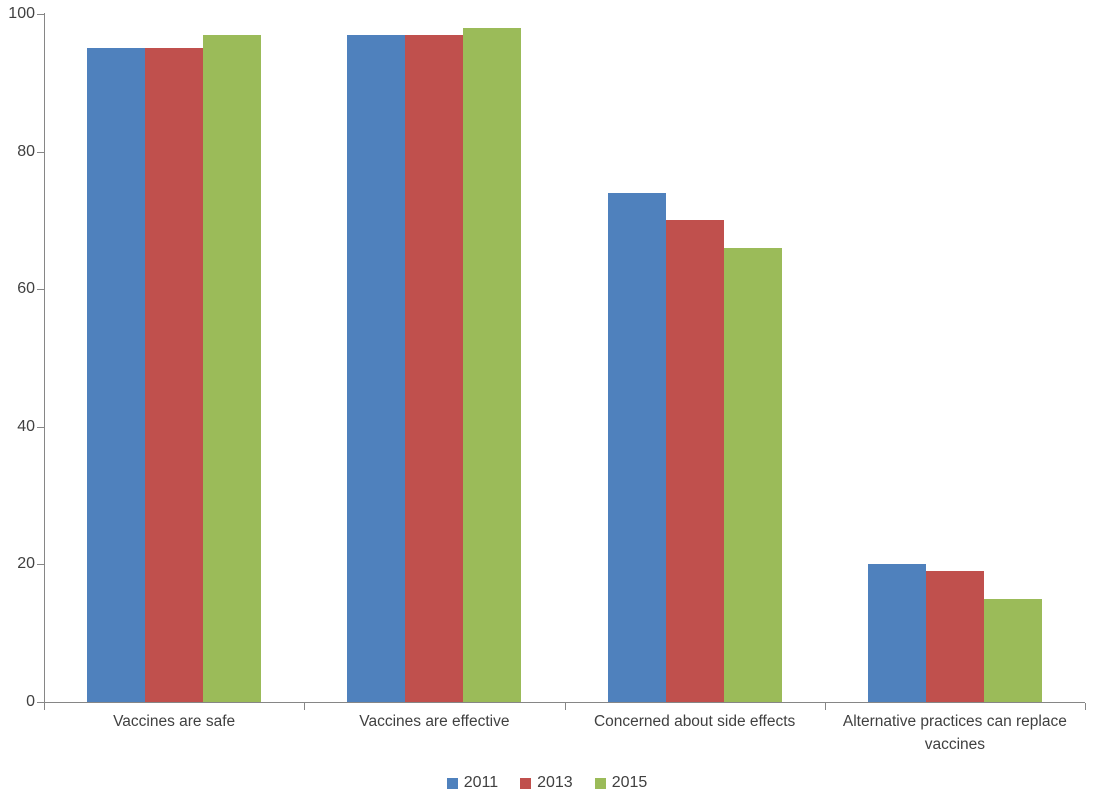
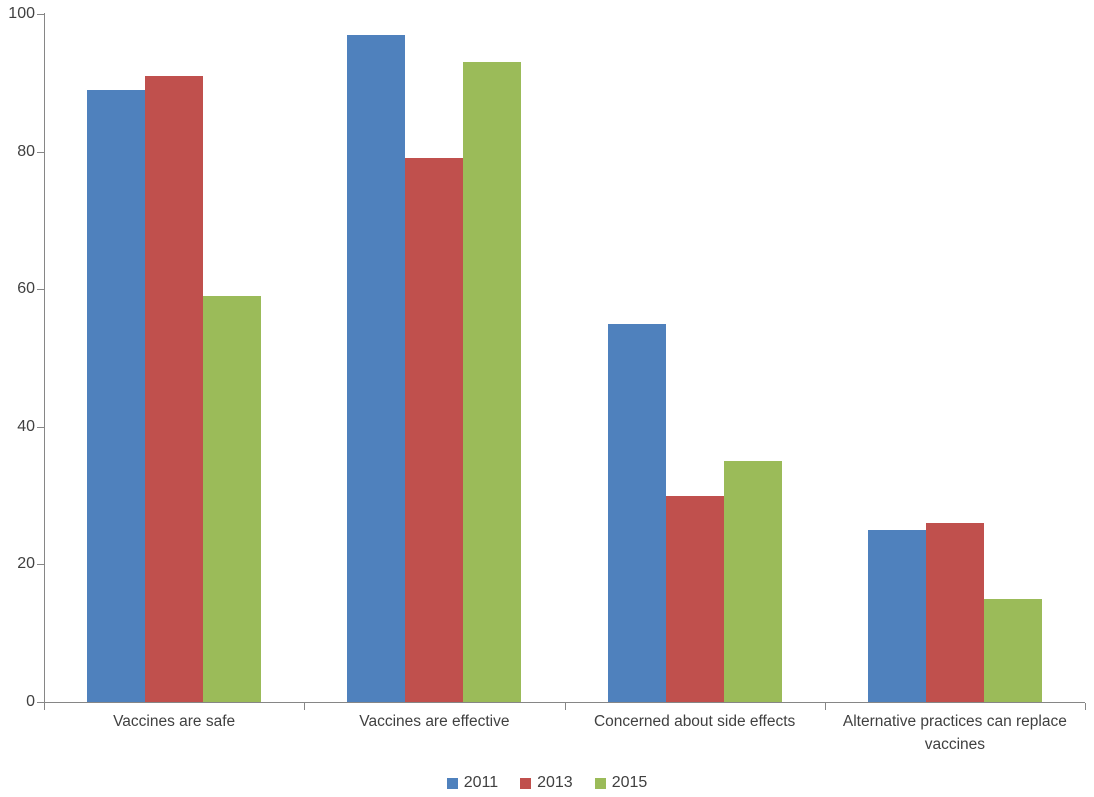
2011/Vaccines are safe: 95 -> 89
2013/Vaccines are safe: 95 -> 91
2015/Vaccines are safe: 97 -> 59
2013/Vaccines are effective: 97 -> 79
2015/Vaccines are effective: 98 -> 93
2011/Concerned about side effects: 74 -> 55
2013/Concerned about side effects: 70 -> 30
2015/Concerned about side effects: 66 -> 35
2011/Alternative practices can replace vaccines: 20 -> 25
2013/Alternative practices can replace vaccines: 19 -> 26
